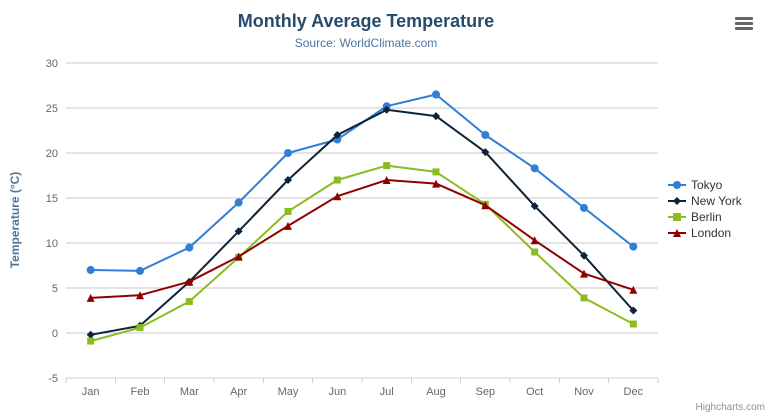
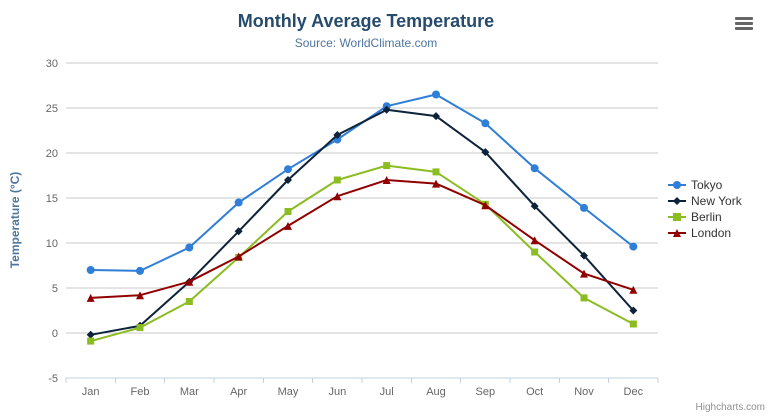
Tokyo/May: 20 -> 18
Tokyo/Sep: 22 -> 23
